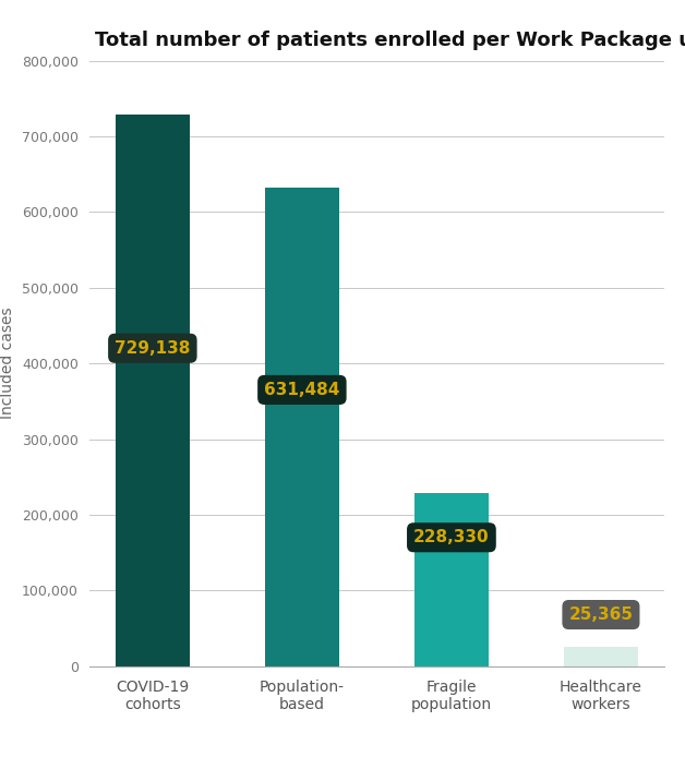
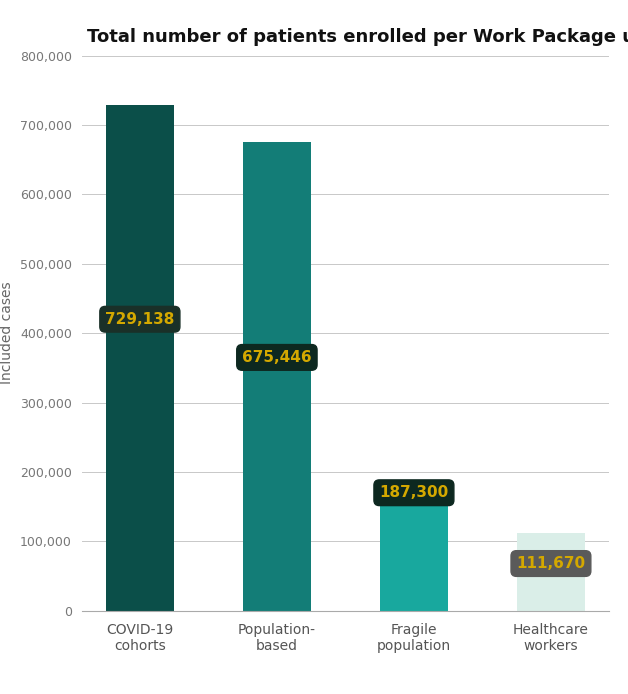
Population- based: 631,484 -> 675,446
Fragile population: 228,330 -> 187,300
Healthcare workers: 25,365 -> 111,670
